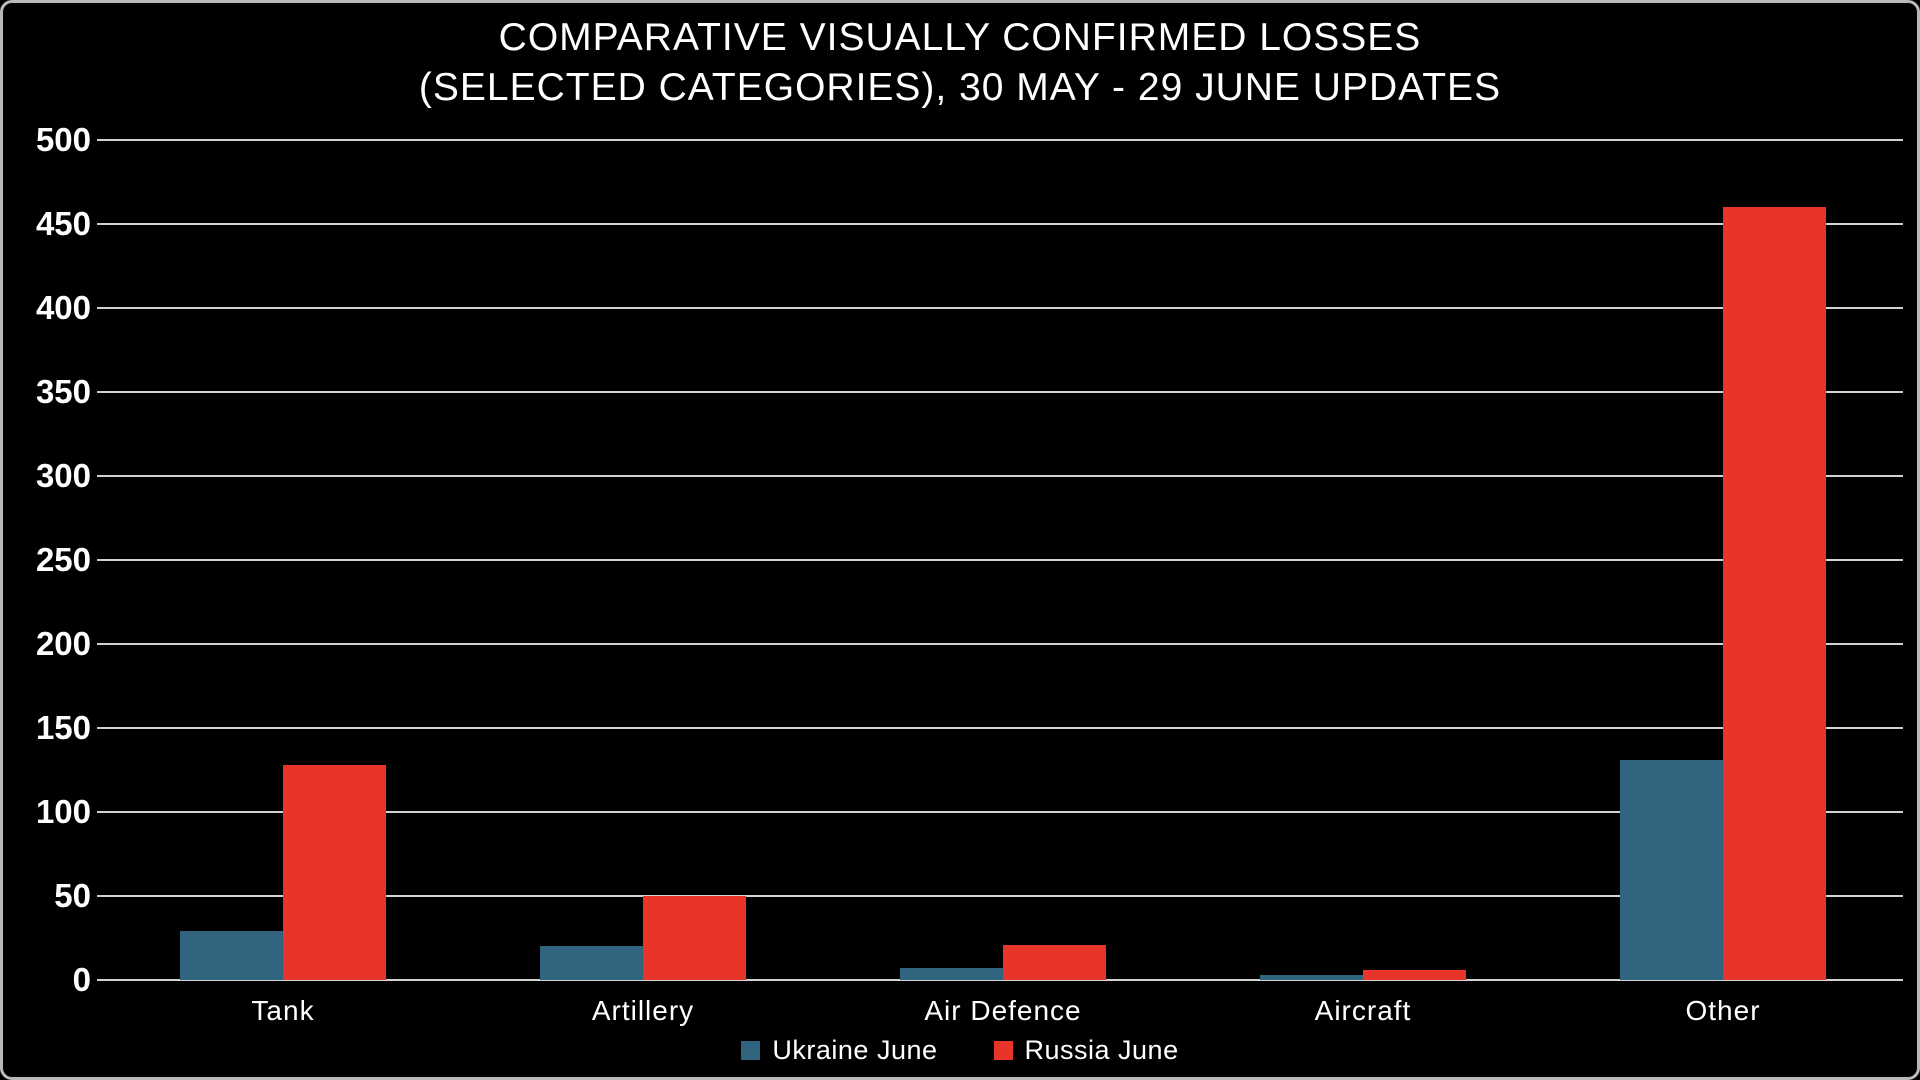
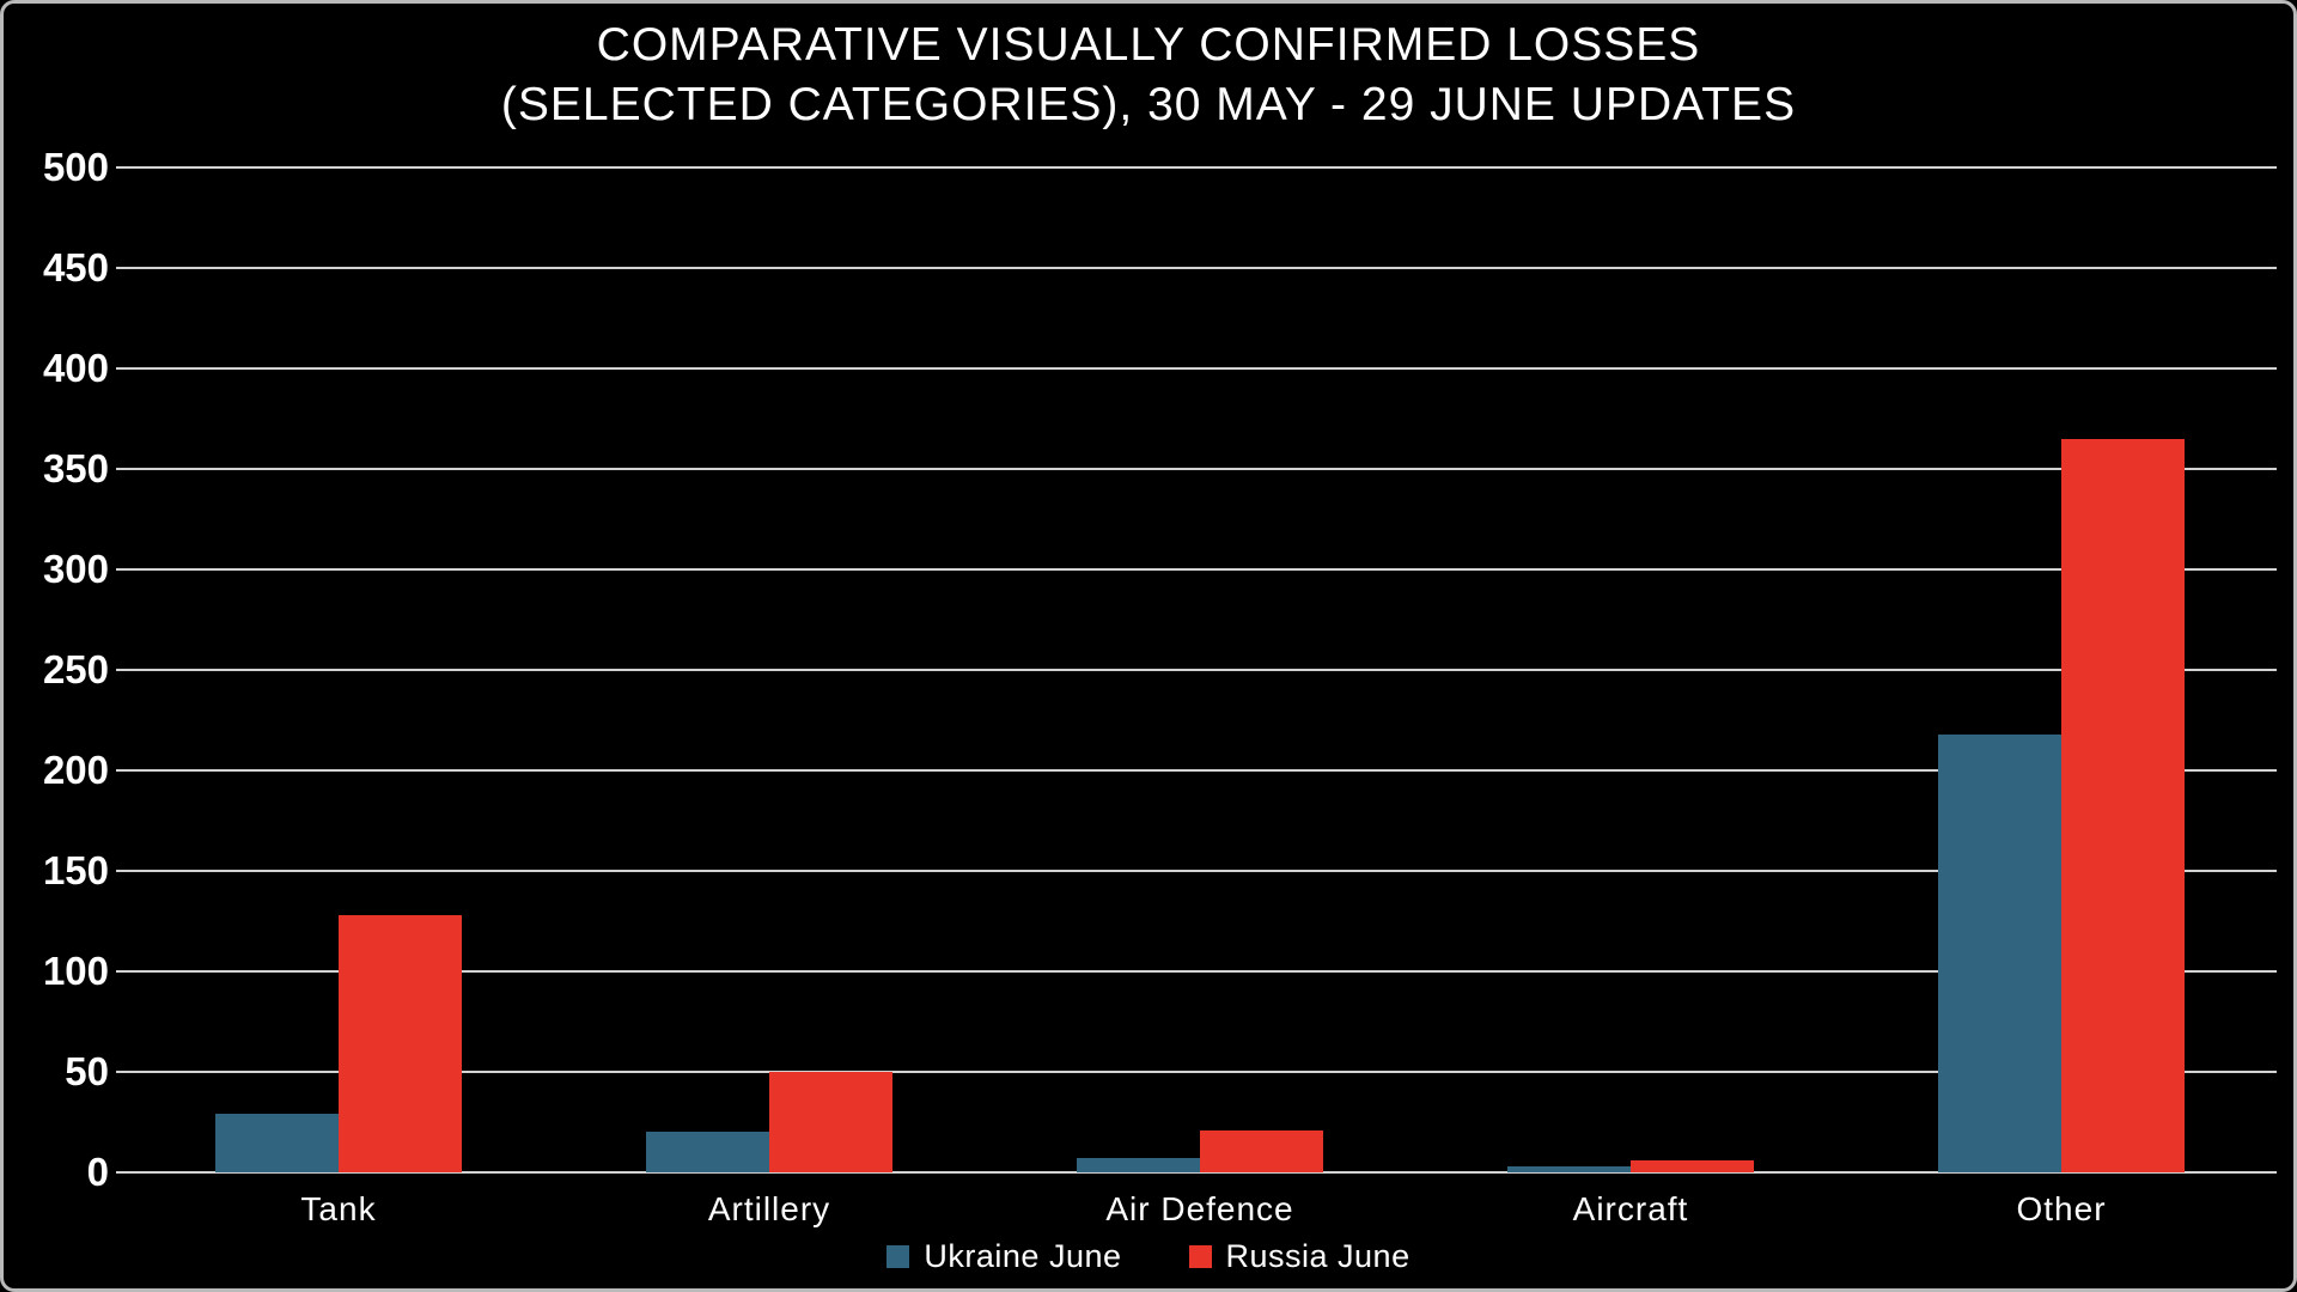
Ukraine June/Other: 131 -> 218
Russia June/Other: 460 -> 365
